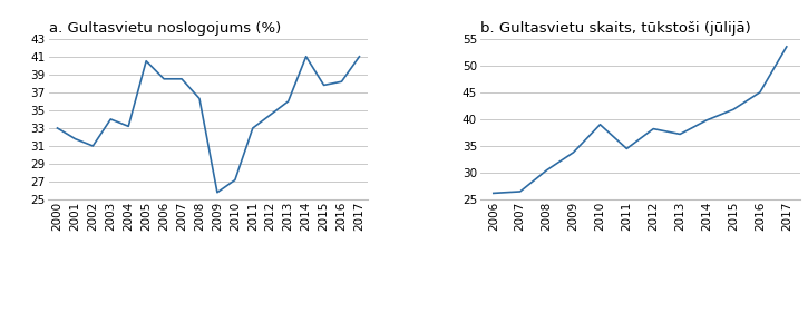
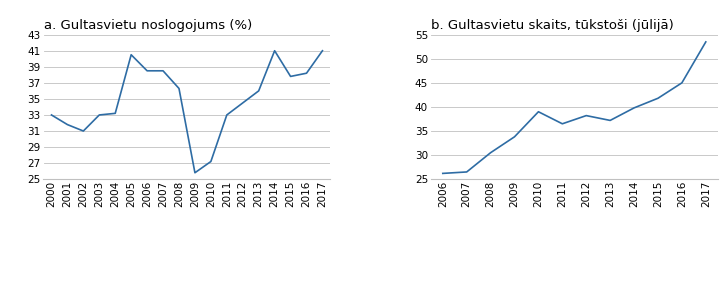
a. Gultasvietu noslogojums (%)/2003: 34.0 -> 33.0
b. Gultasvietu skaits, tūkstoši (jūlijā)/2011: 34.5 -> 36.5
